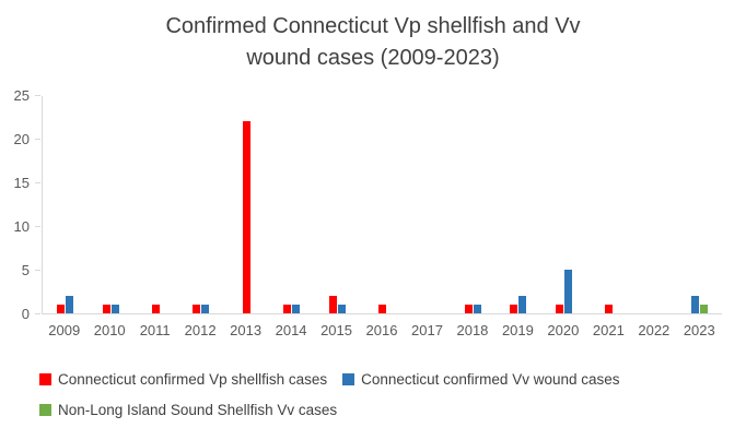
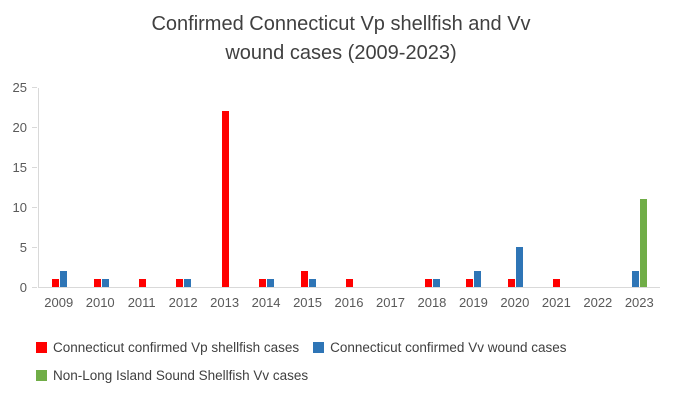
Non-Long Island Sound Shellfish Vv cases/2023: 1 -> 11
